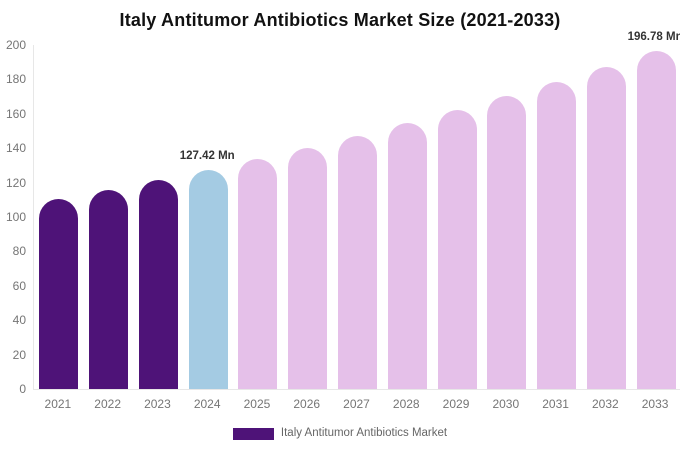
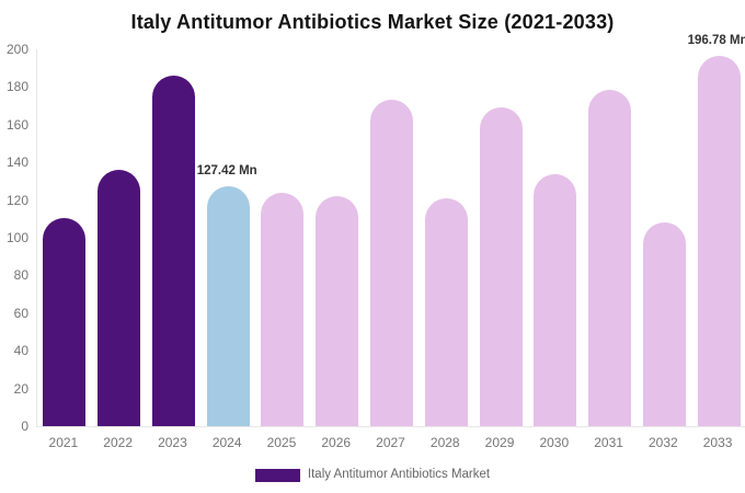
2022: 116 -> 136
2023: 121 -> 186
2025: 134 -> 124
2026: 140 -> 122
2027: 147 -> 173
2028: 154 -> 121
2029: 162 -> 169
2030: 170 -> 134
2032: 187 -> 108
